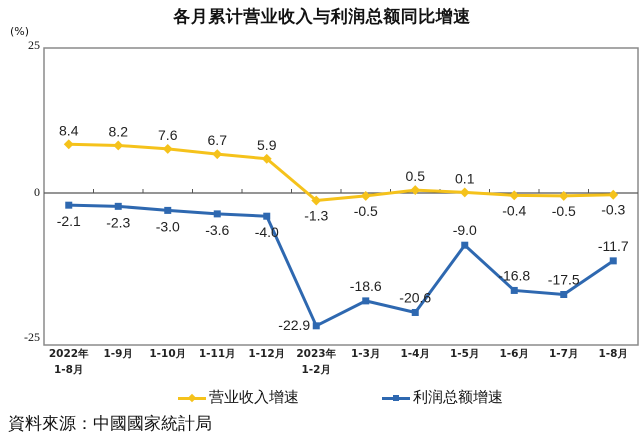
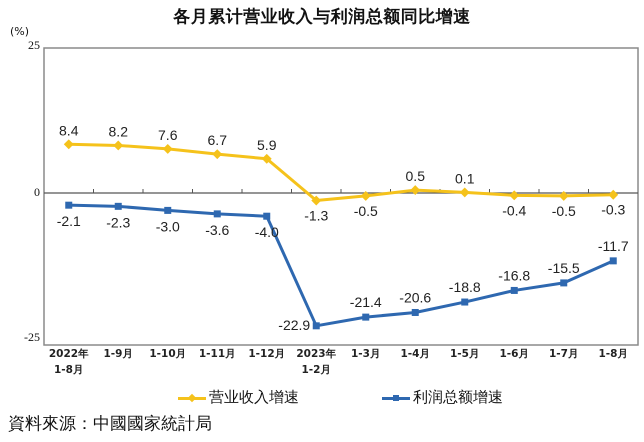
利润总额增速/1-3月: -18.6 -> -21.4
利润总额增速/1-5月: -9.0 -> -18.8
利润总额增速/1-7月: -17.5 -> -15.5
